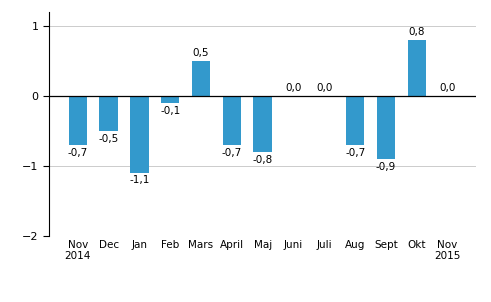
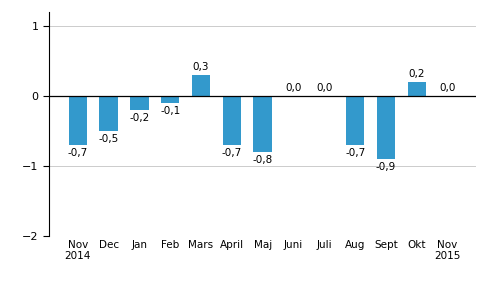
Jan: -1,1 -> -0,2
Mars: 0,5 -> 0,3
Okt: 0,8 -> 0,2
